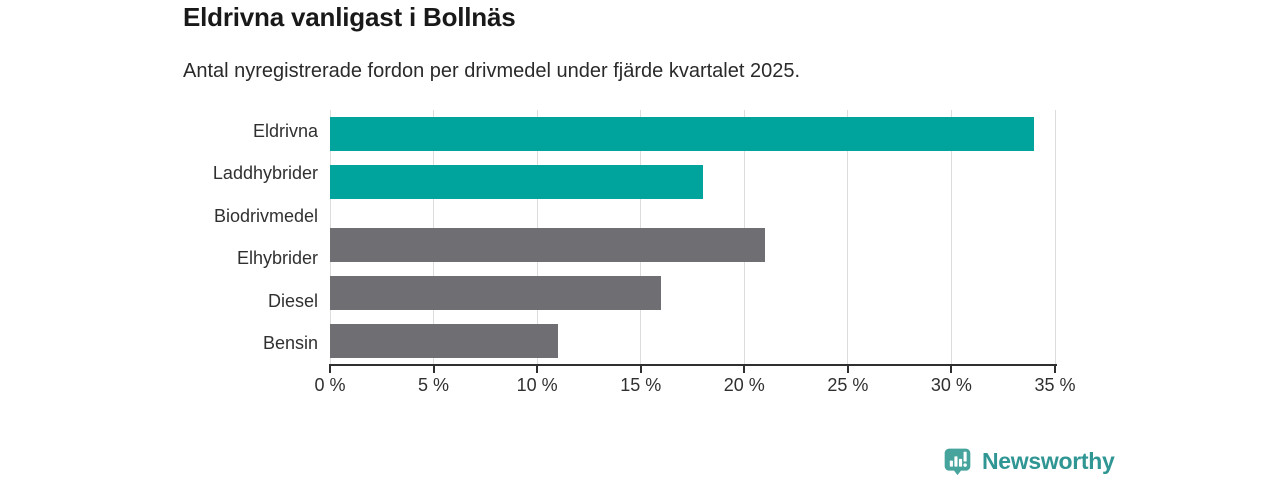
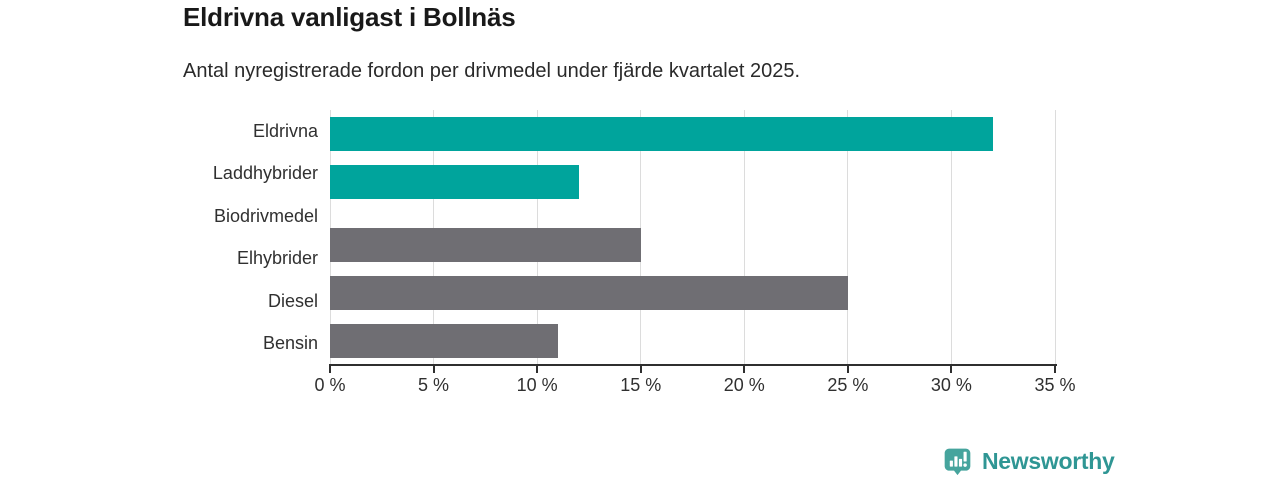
Eldrivna: 34% -> 32%
Laddhybrider: 18% -> 12%
Elhybrider: 21% -> 15%
Diesel: 16% -> 25%
